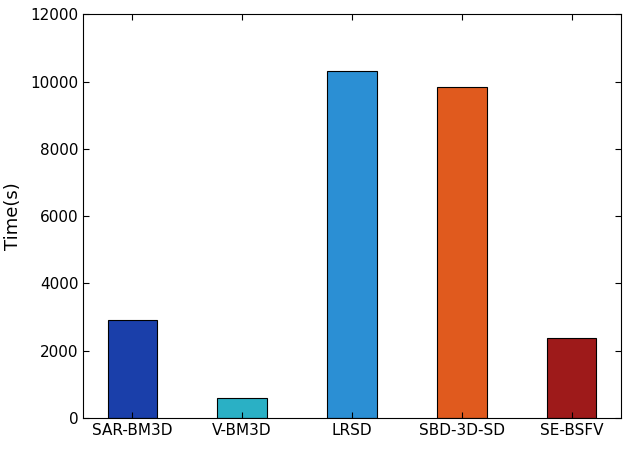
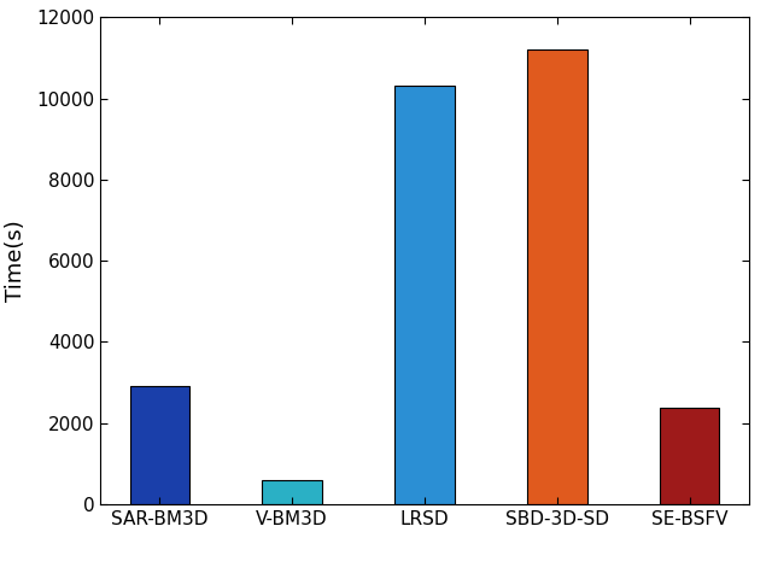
SBD-3D-SD: 9850 -> 11200
